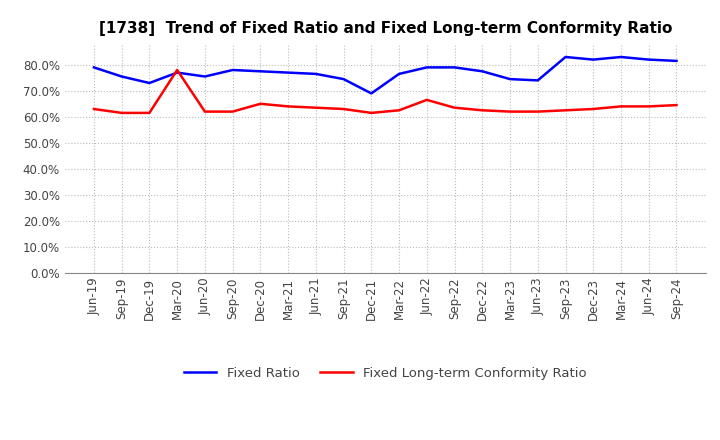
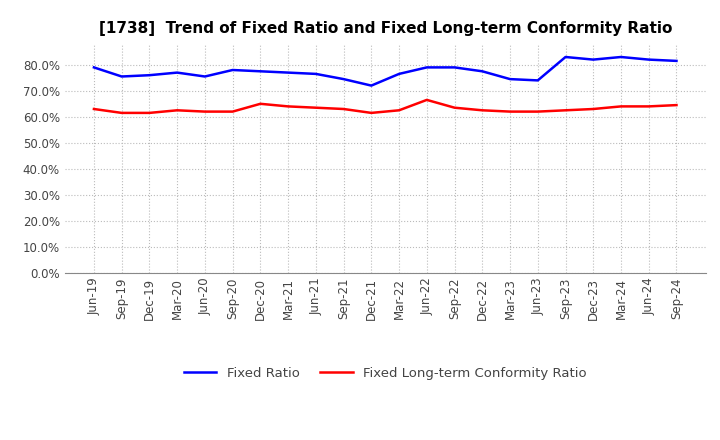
Fixed Ratio/Dec-19: 73.0% -> 76.0%
Fixed Long-term Conformity Ratio/Mar-20: 78.0% -> 62.5%
Fixed Ratio/Dec-21: 69.0% -> 72.0%
